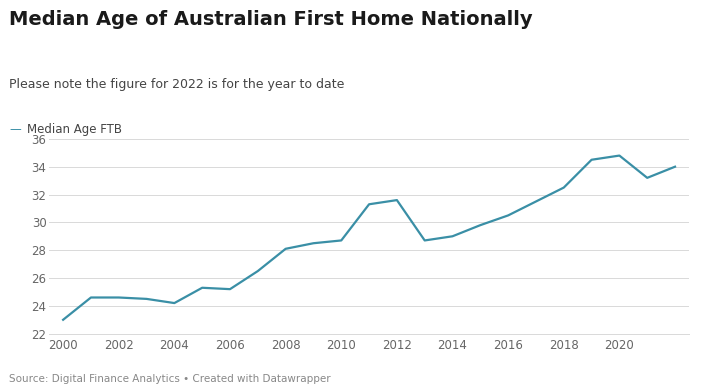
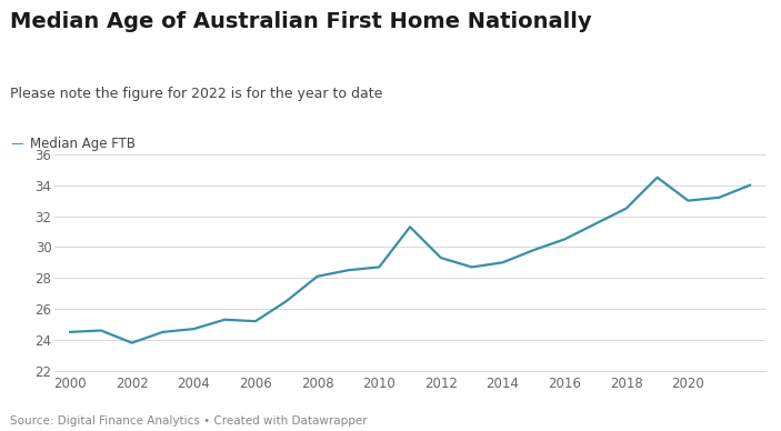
2000: 23.0 -> 24.5
2002: 24.6 -> 23.8
2004: 24.2 -> 24.7
2012: 31.6 -> 29.3
2020: 34.8 -> 33.0
